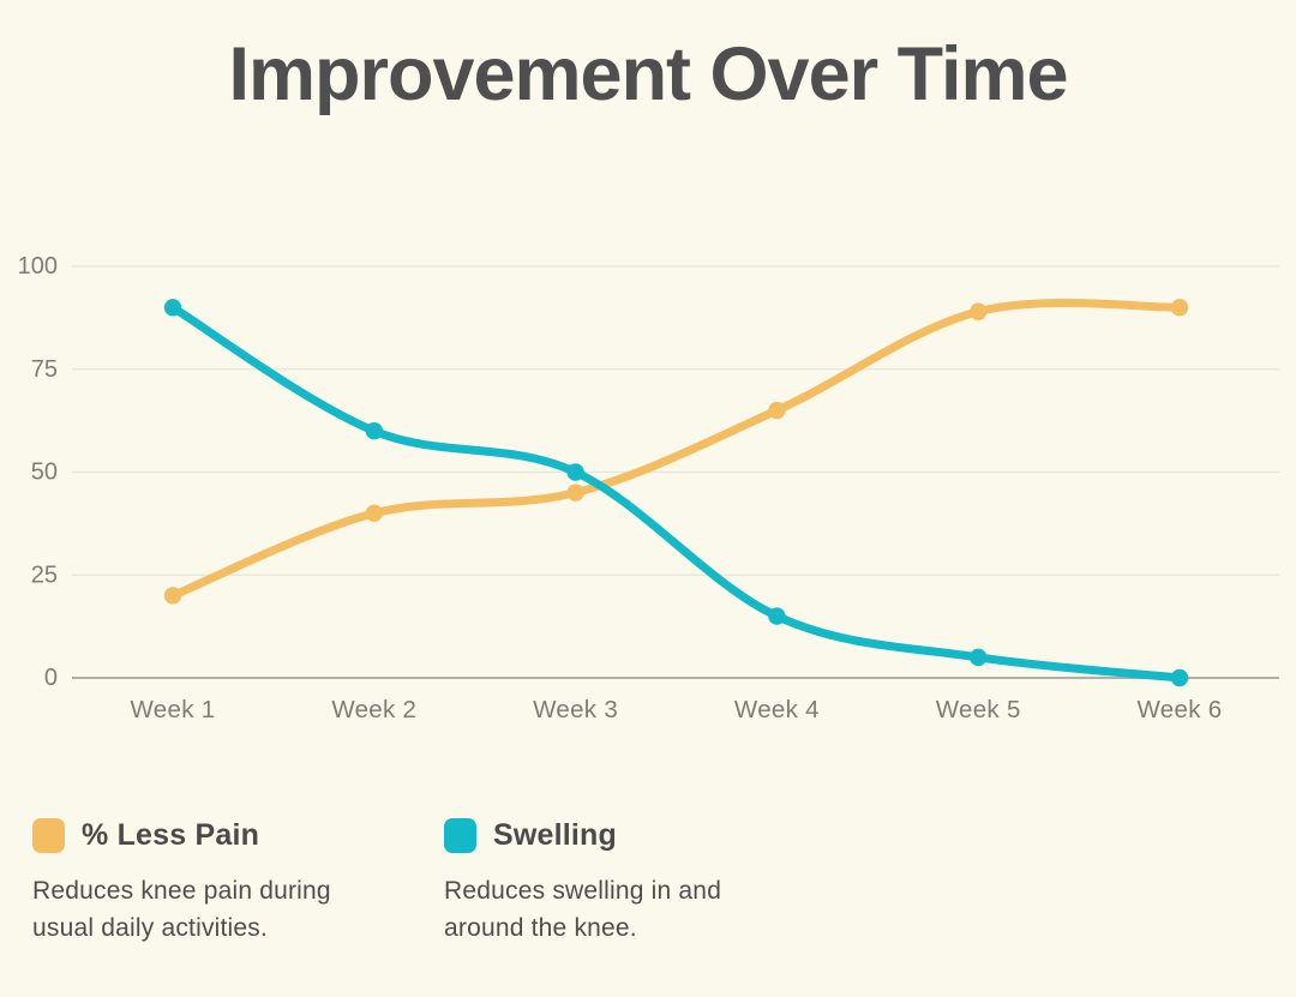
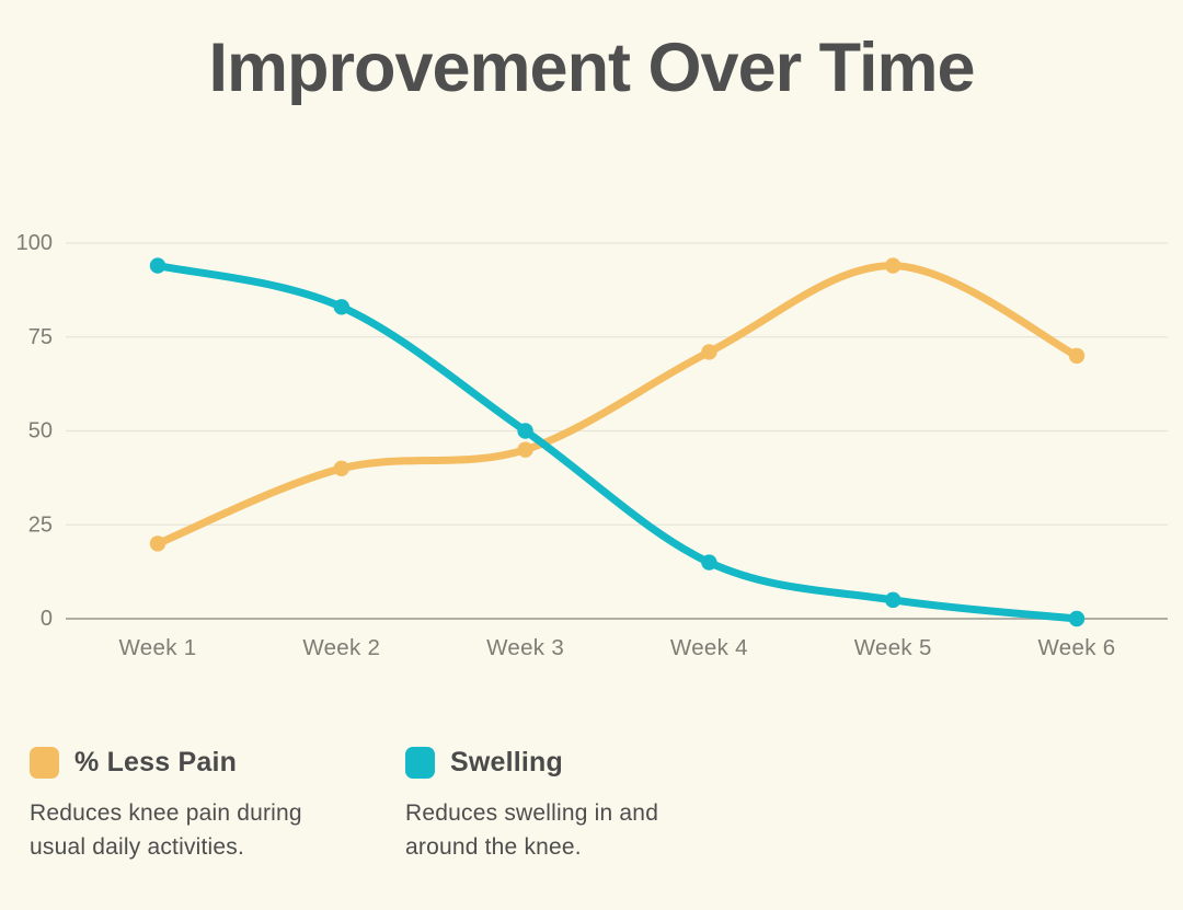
Swelling/Week 1: 90 -> 94
Swelling/Week 2: 60 -> 83
% Less Pain/Week 4: 65 -> 71
% Less Pain/Week 5: 89 -> 94
% Less Pain/Week 6: 90 -> 70
